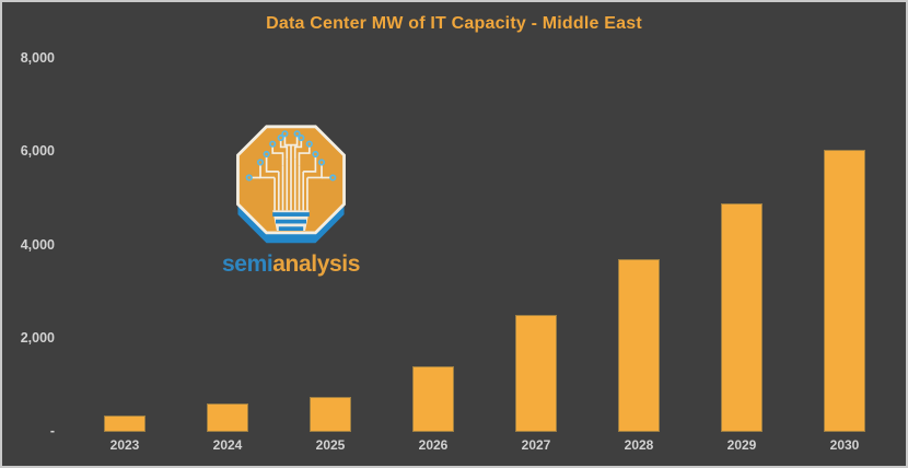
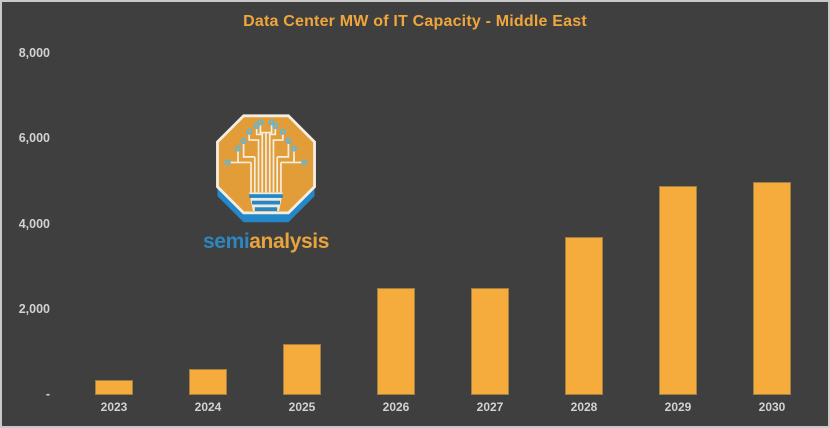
2025: 800 -> 1200
2026: 1400 -> 2500
2030: 6000 -> 5000
